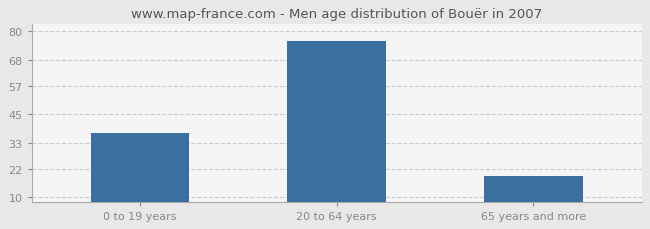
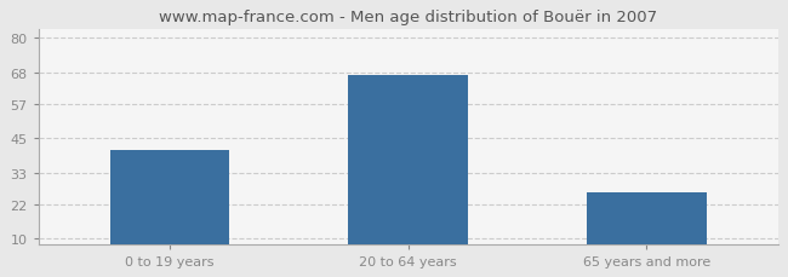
0 to 19 years: 37 -> 41
20 to 64 years: 76 -> 67
65 years and more: 19 -> 26
